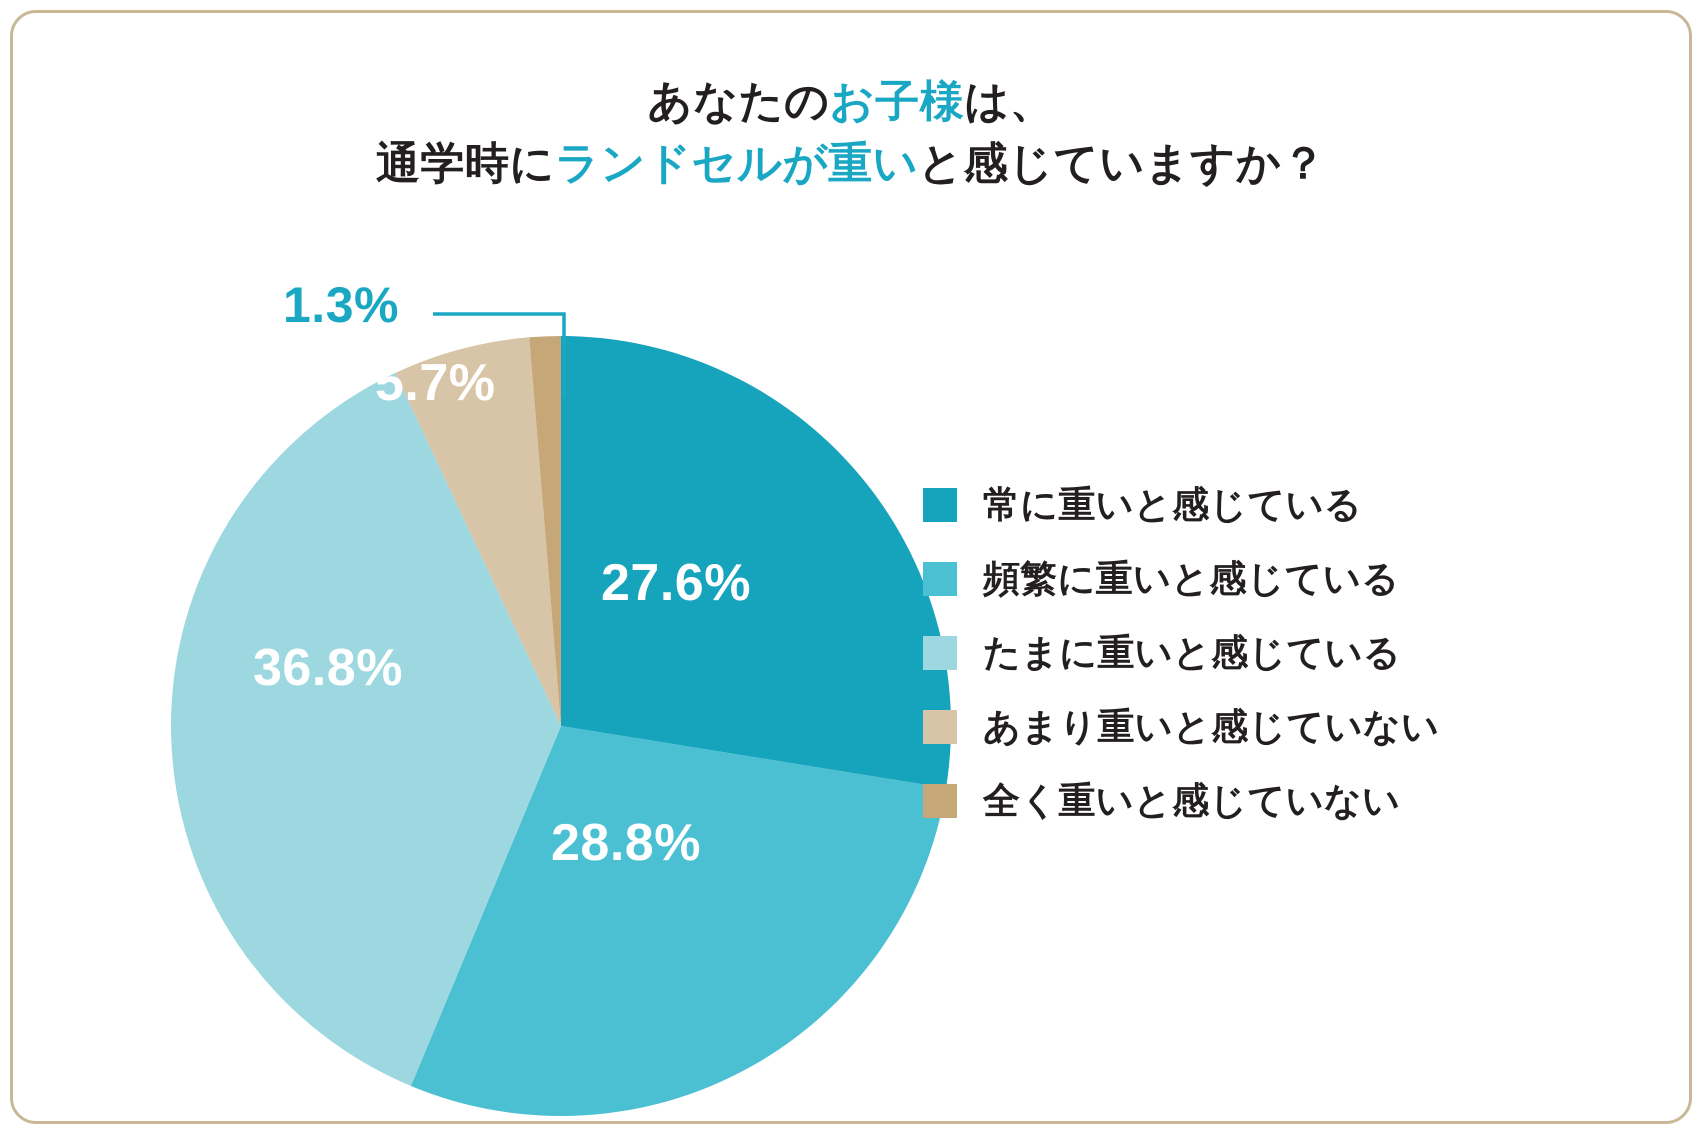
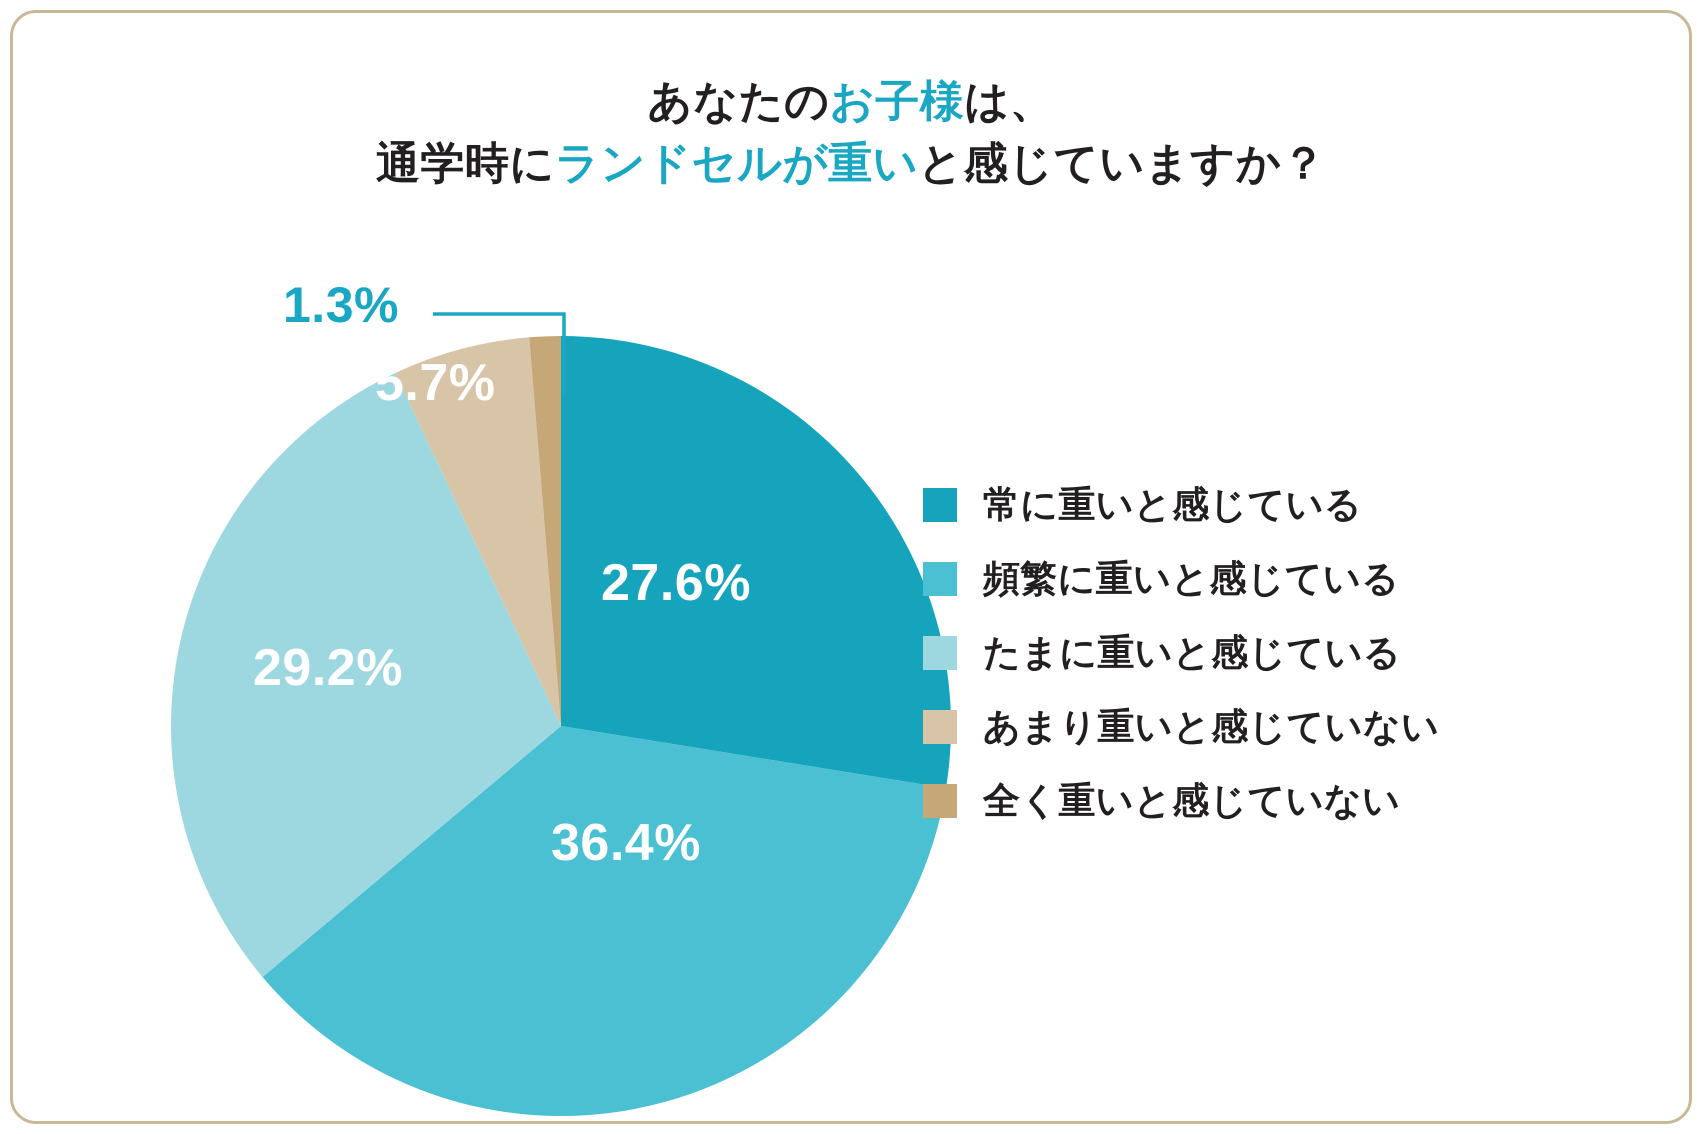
頻繁に重いと感じている: 28.8% -> 36.4%
たまに重いと感じている: 36.8% -> 29.2%
